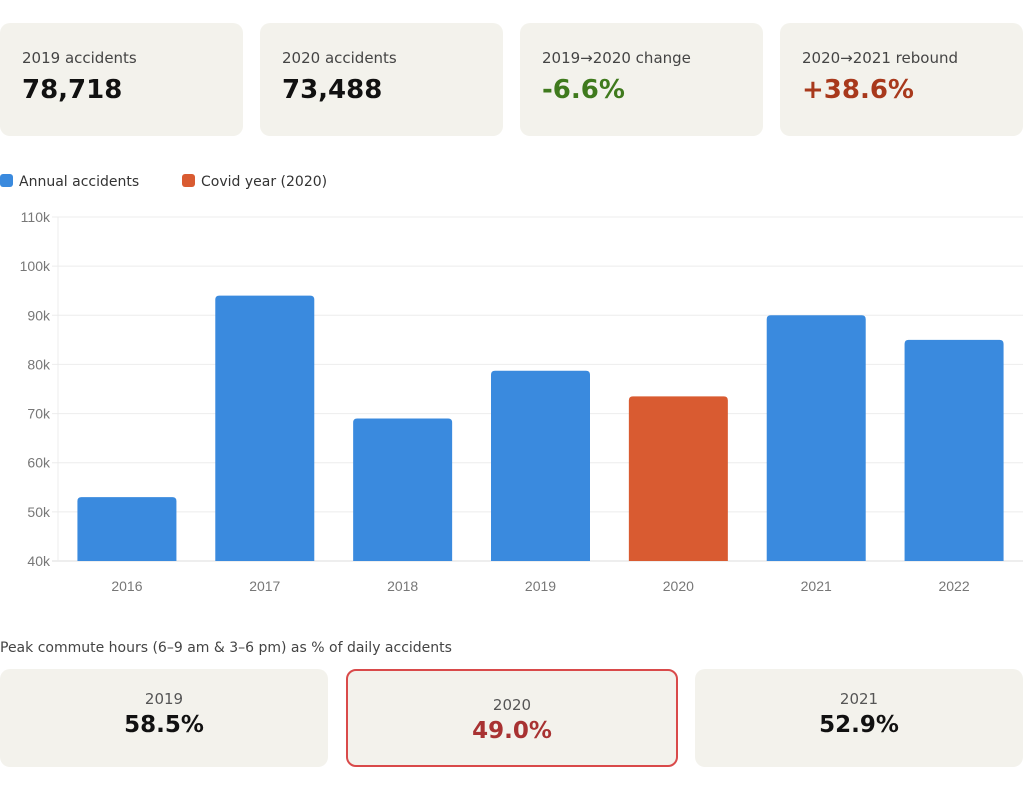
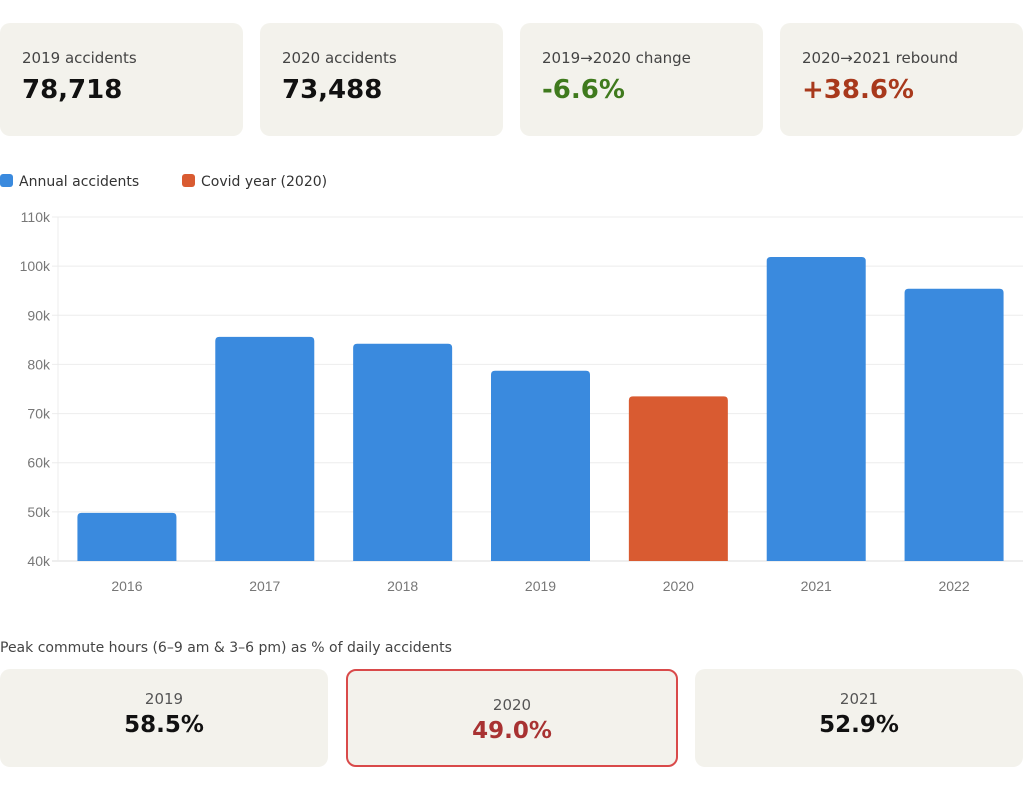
2016: 53k -> 50k
2017: 94k -> 86k
2018: 69k -> 84k
2021: 90k -> 102k
2022: 85k -> 95k
